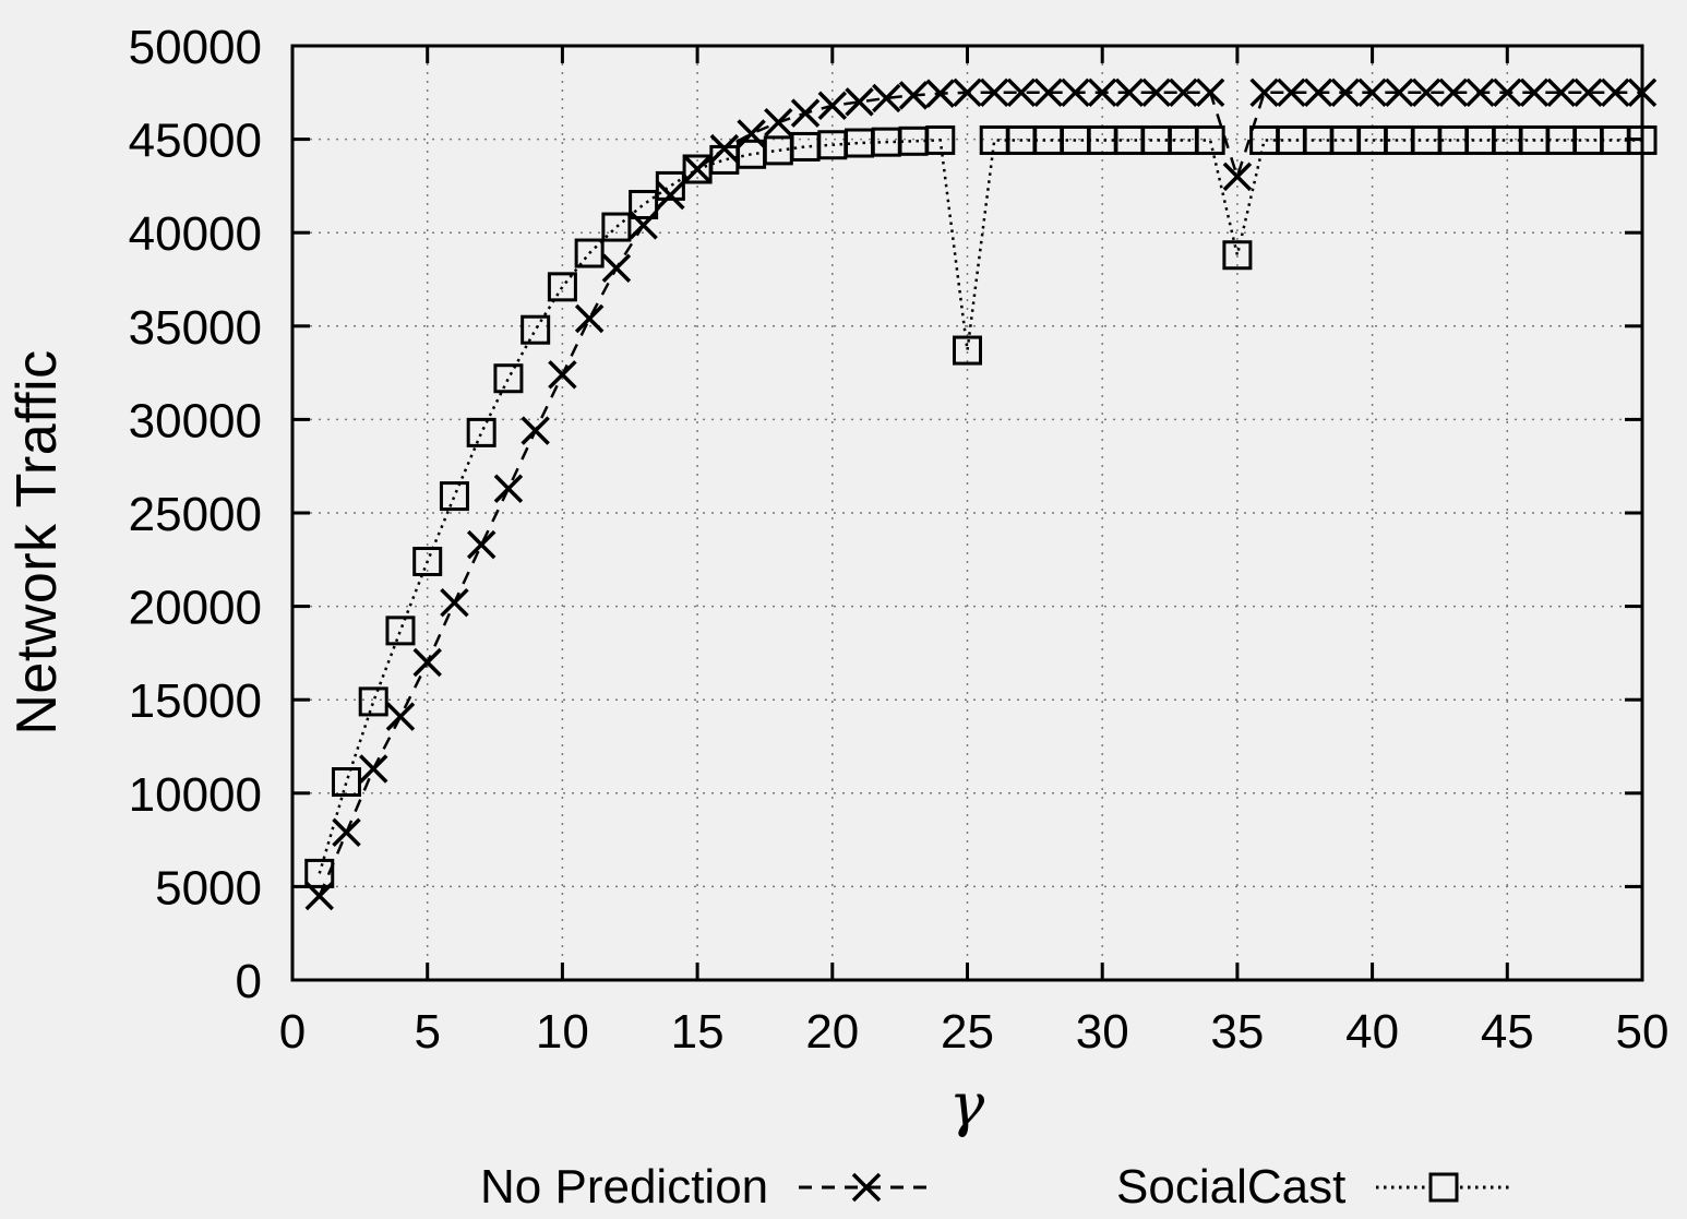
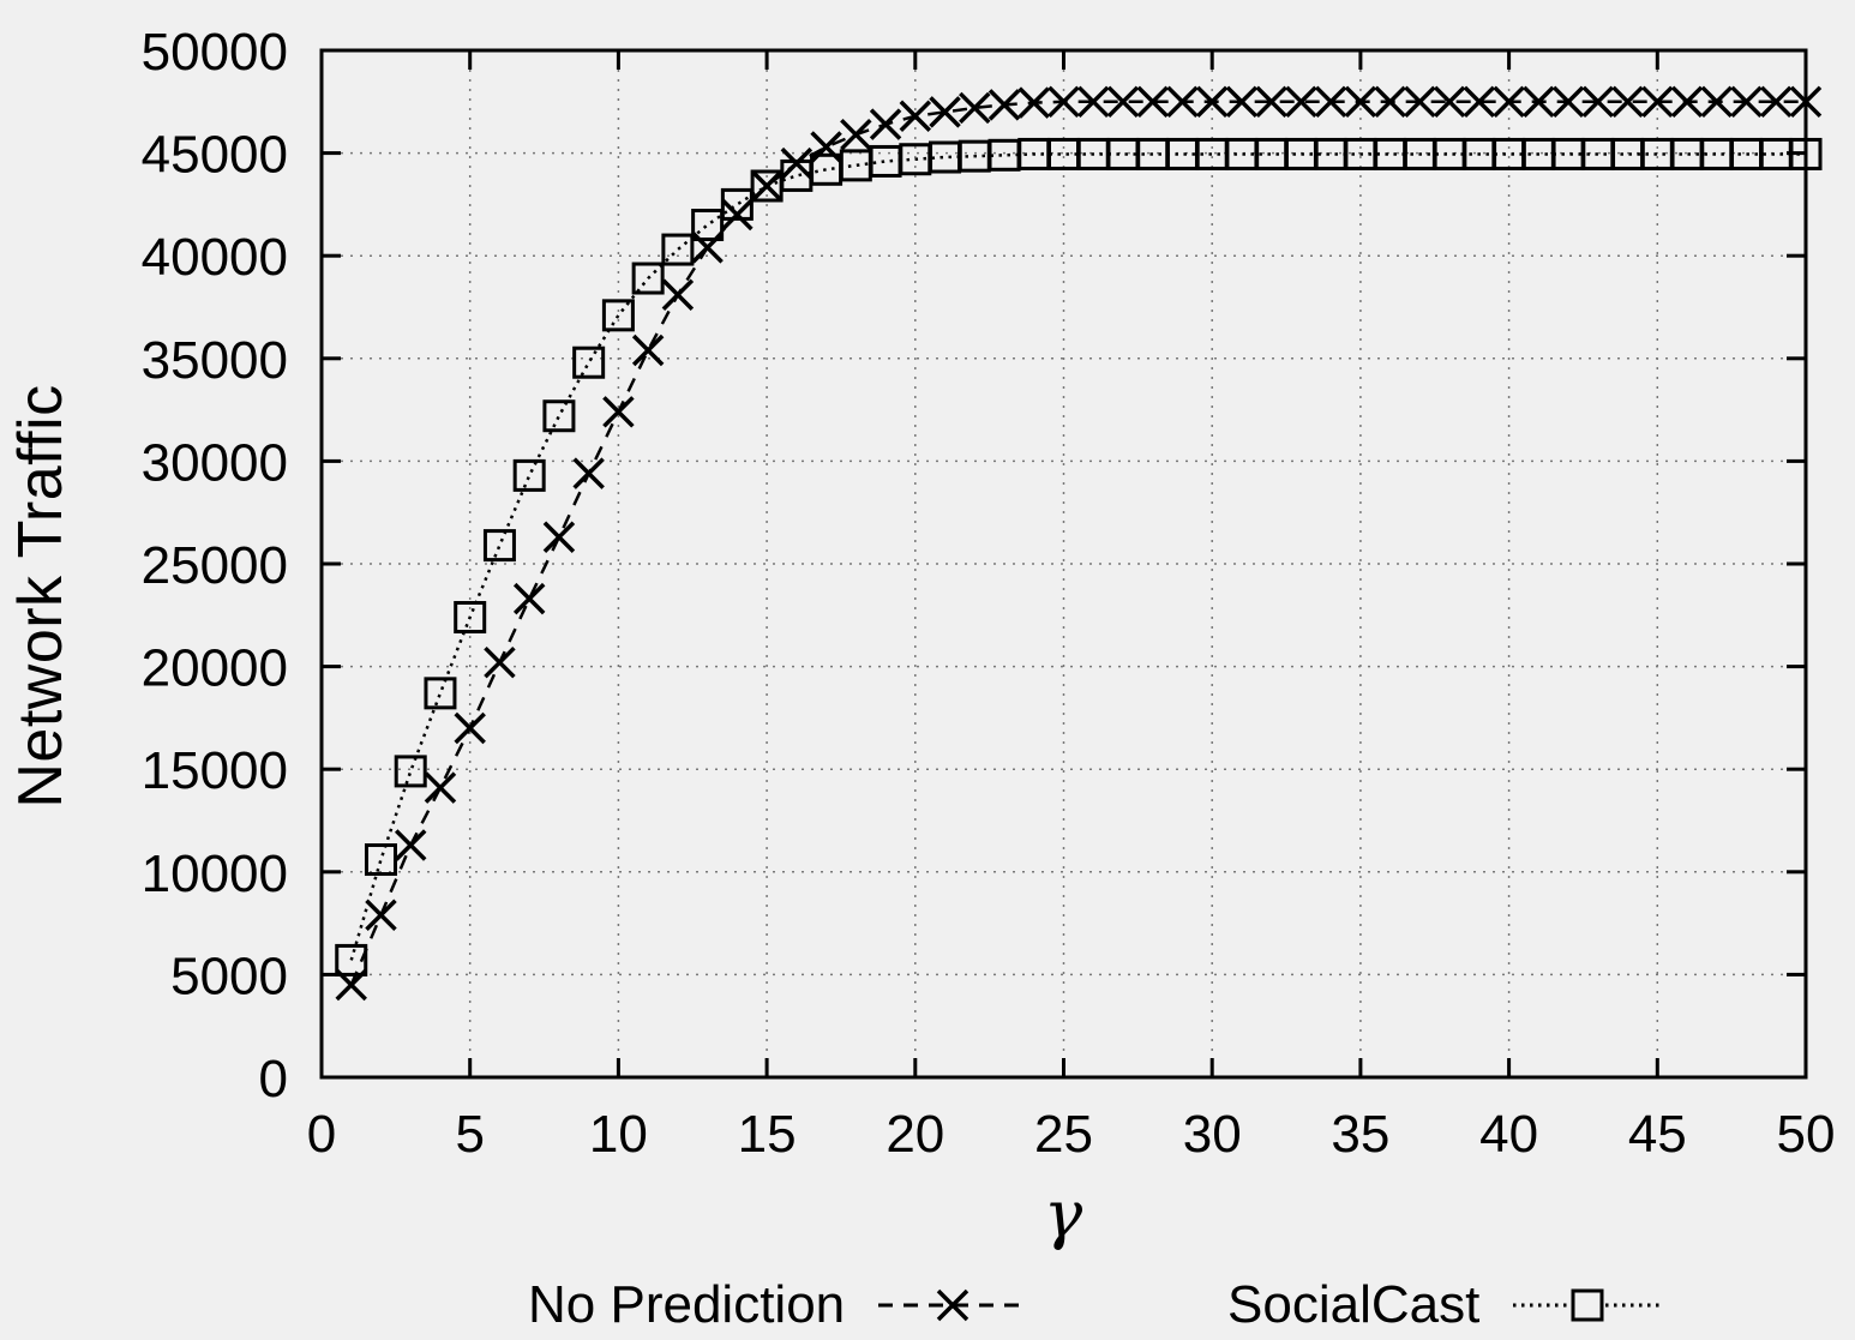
SocialCast/25: 33700 -> 45000
No Prediction/35: 43000 -> 47500
SocialCast/35: 38800 -> 45000
